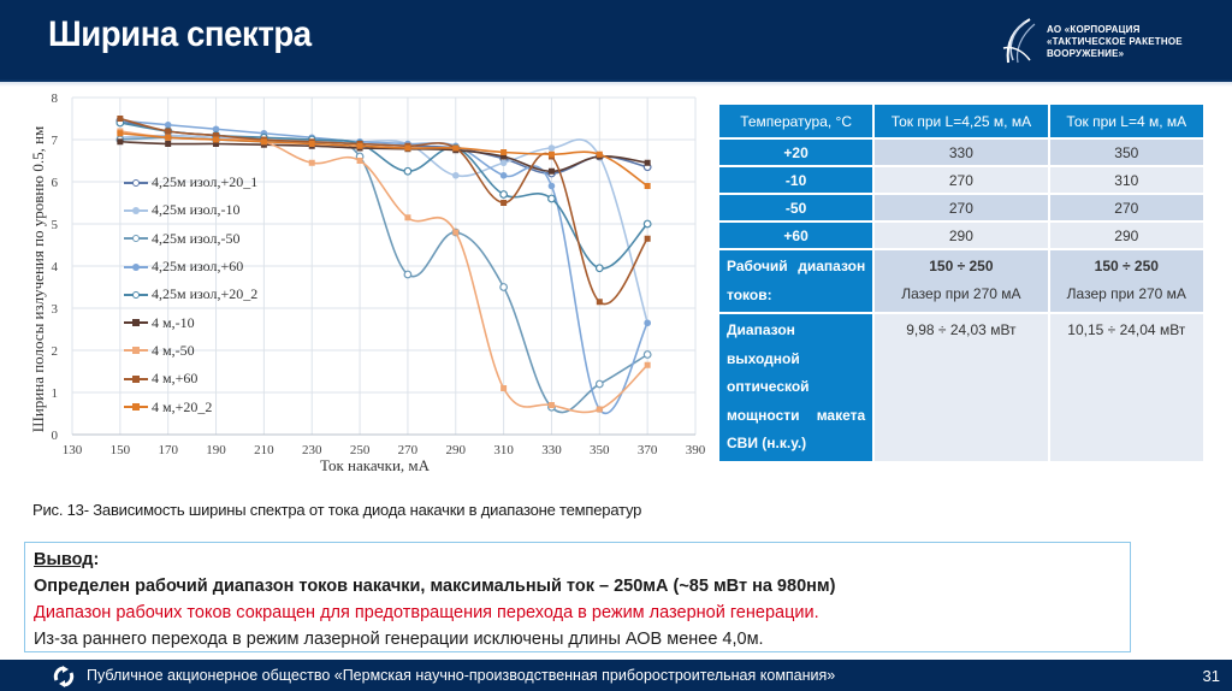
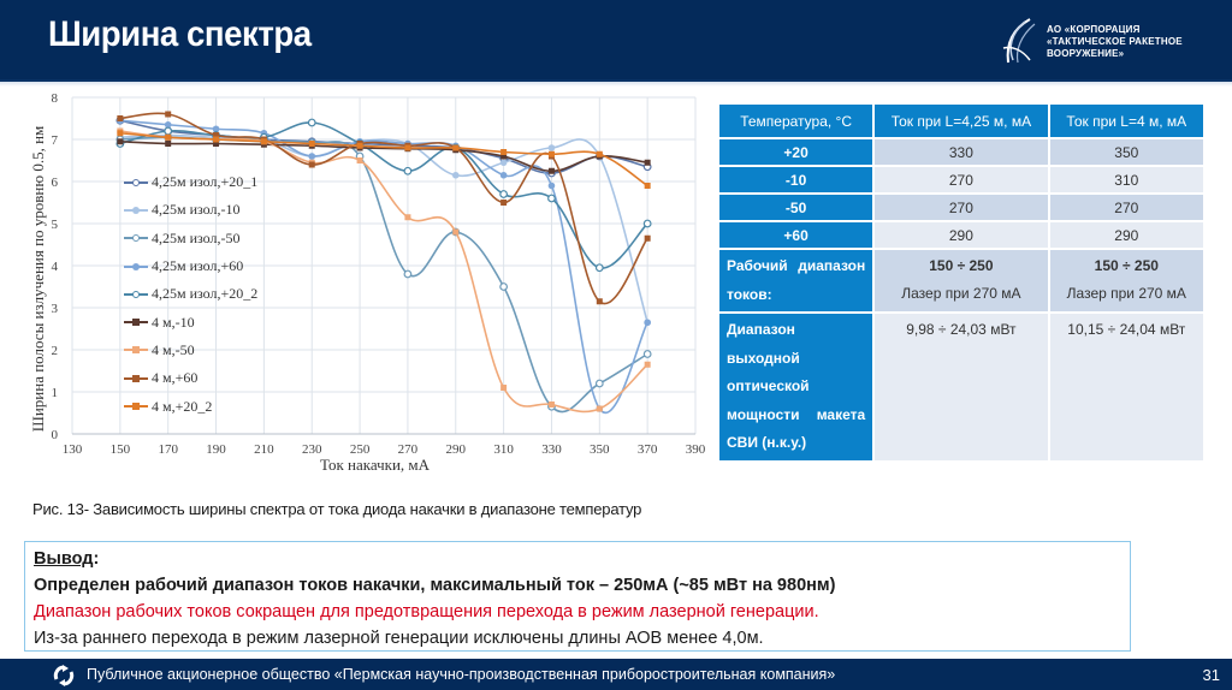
4,25м изол,+20_2/150: 7.4 -> 6.9
4 м,+60/170: 7.2 -> 7.6
4,25м изол,-10/230: 7.0 -> 6.6
4,25м изол,+60/230: 7.0 -> 6.6
4,25м изол,+20_2/230: 7.0 -> 7.4
4 м,+60/230: 7.0 -> 6.4
